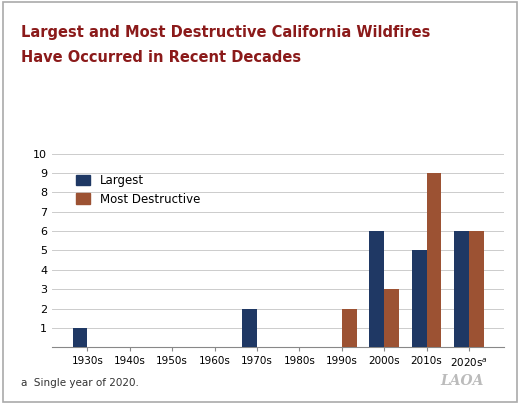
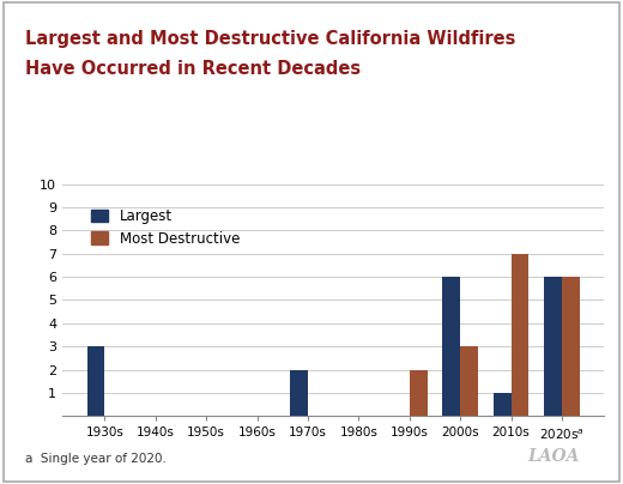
Largest/1930s: 1 -> 3
Largest/2010s: 5 -> 1
Most Destructive/2010s: 9 -> 7
